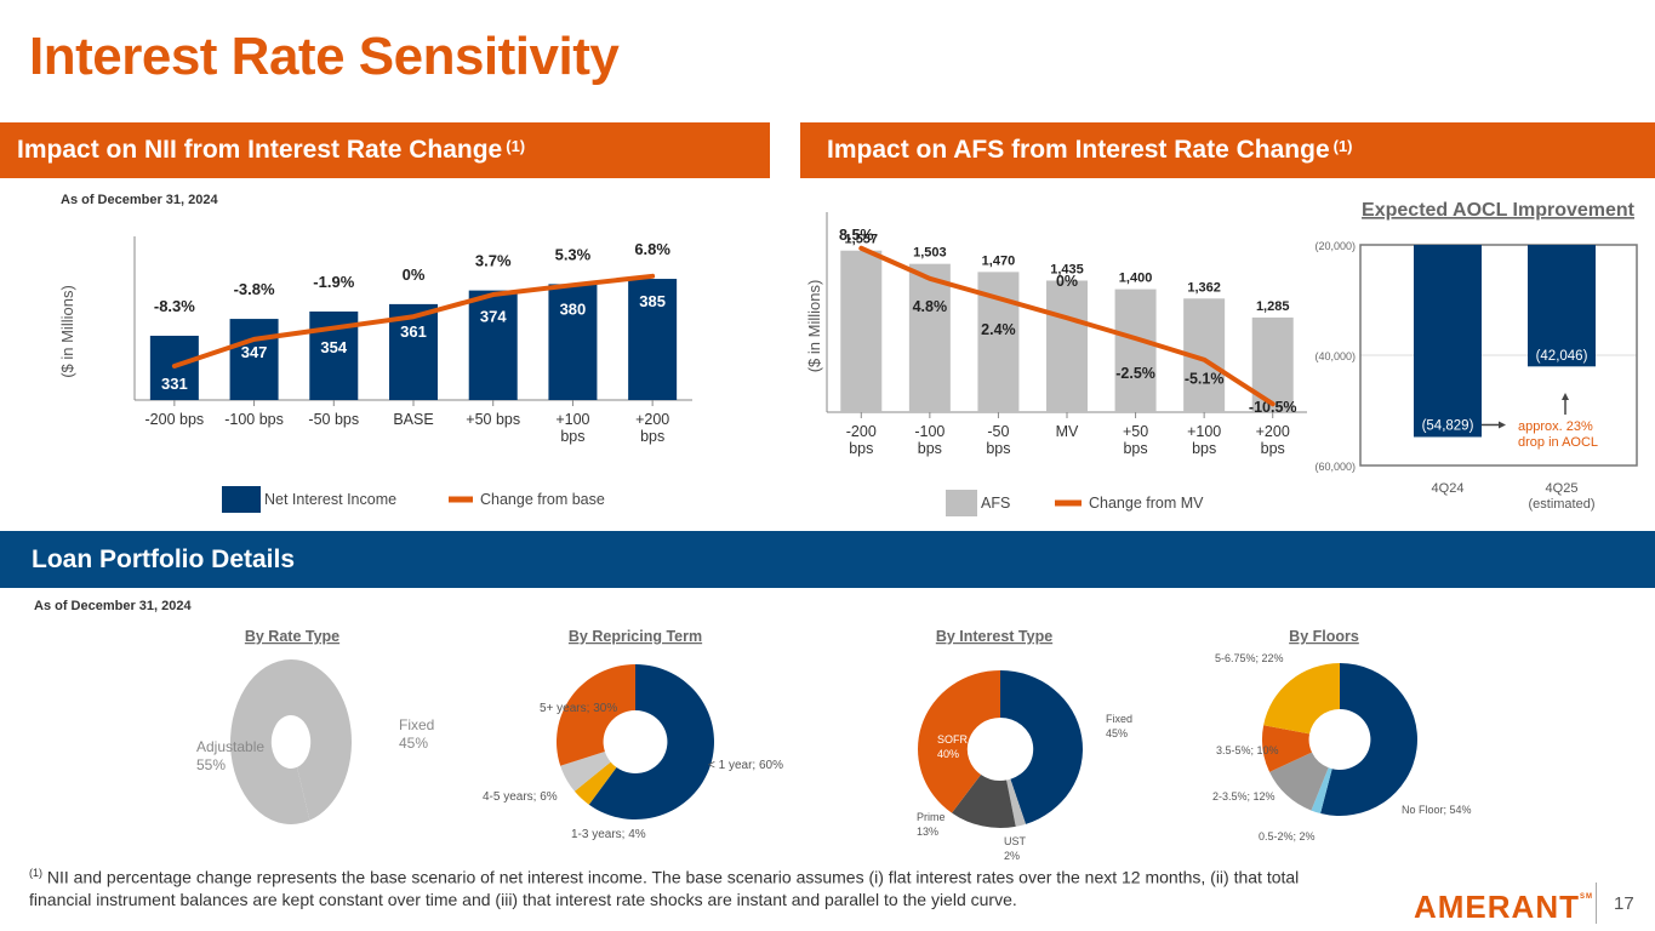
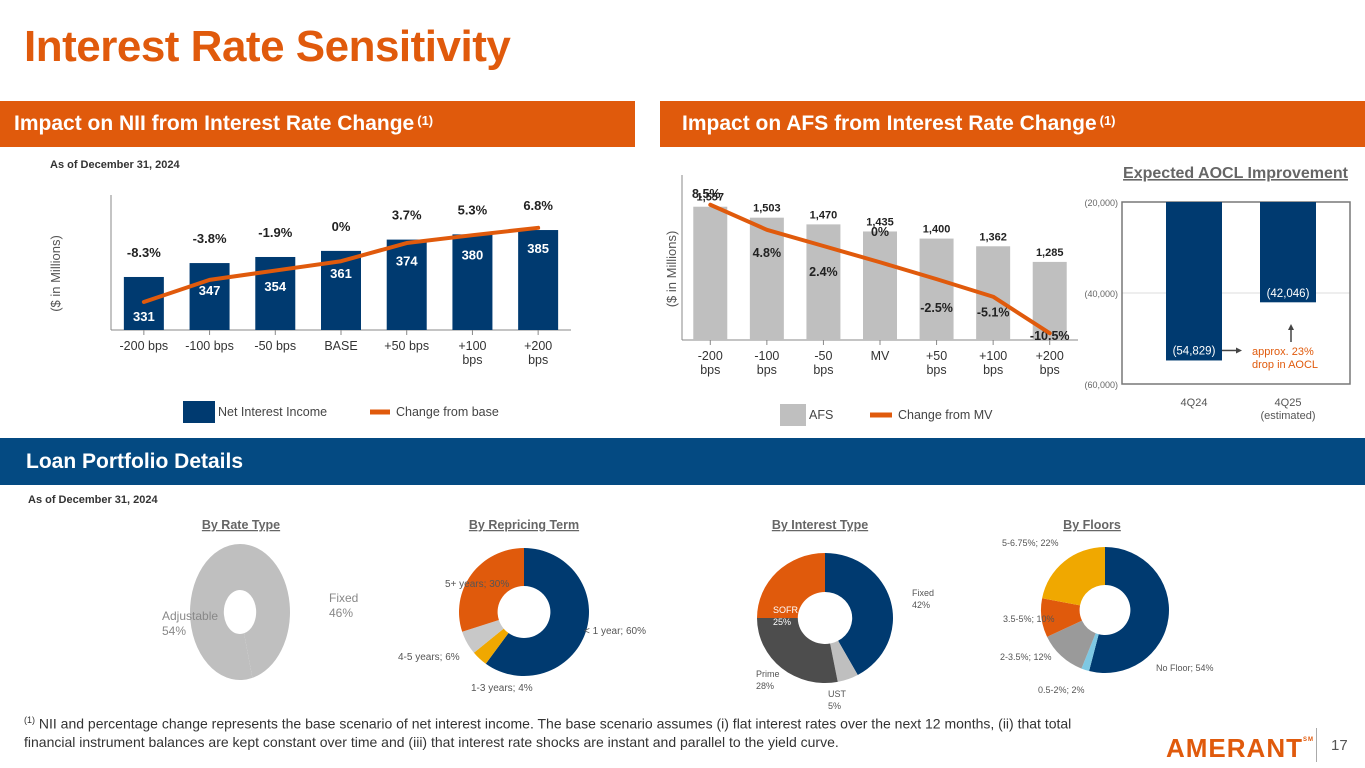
By Rate Type/Fixed: 45% -> 46%
By Rate Type/Adjustable: 55% -> 54%
By Interest Type/Fixed: 45% -> 42%
By Interest Type/UST: 2% -> 5%
By Interest Type/Prime: 13% -> 28%
By Interest Type/SOFR: 40% -> 25%
